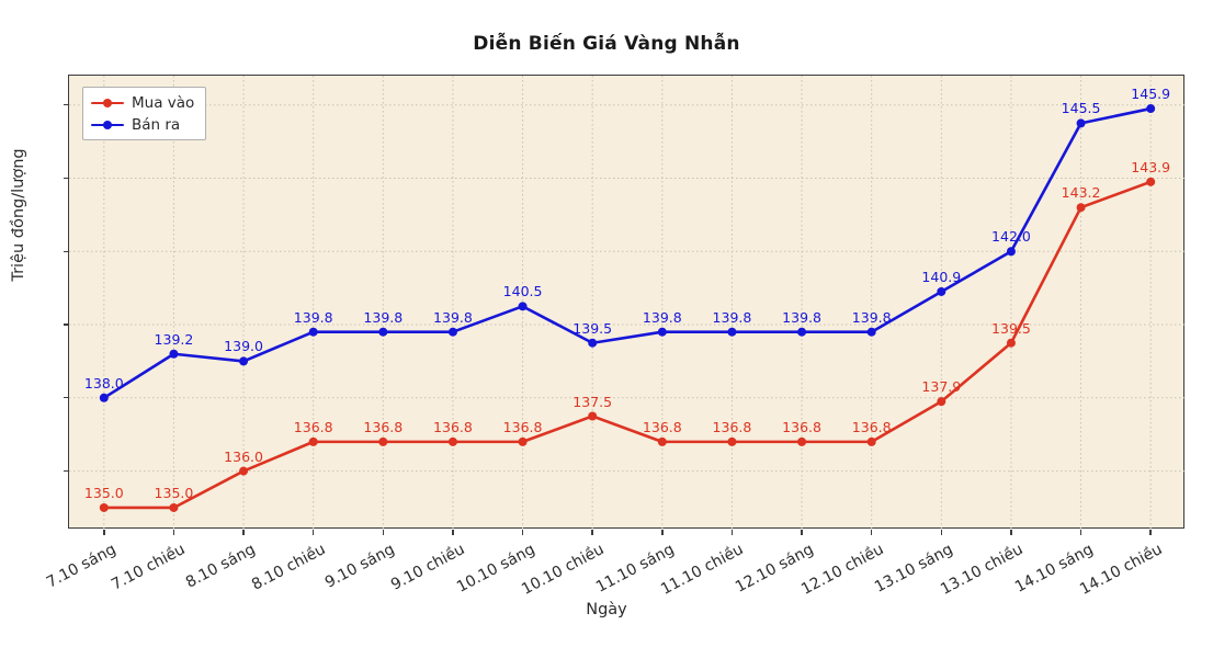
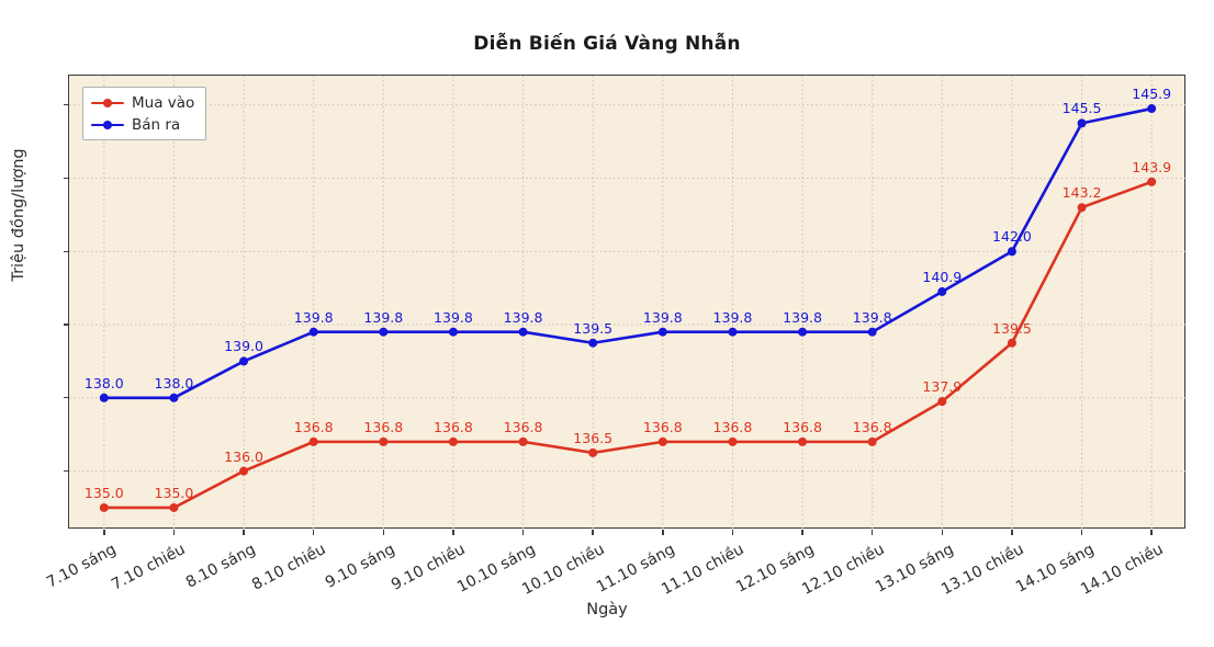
Bán ra/7.10 chiều: 139.2 -> 138.0
Bán ra/10.10 sáng: 140.5 -> 139.8
Mua vào/10.10 chiều: 137.5 -> 136.5
